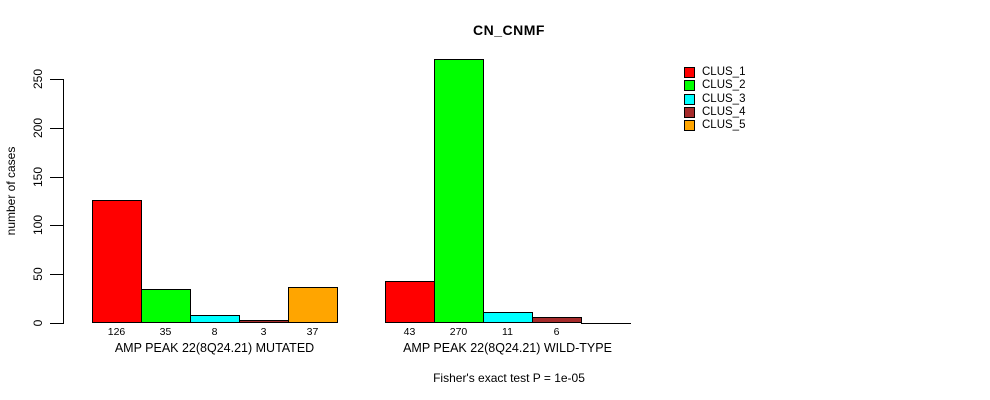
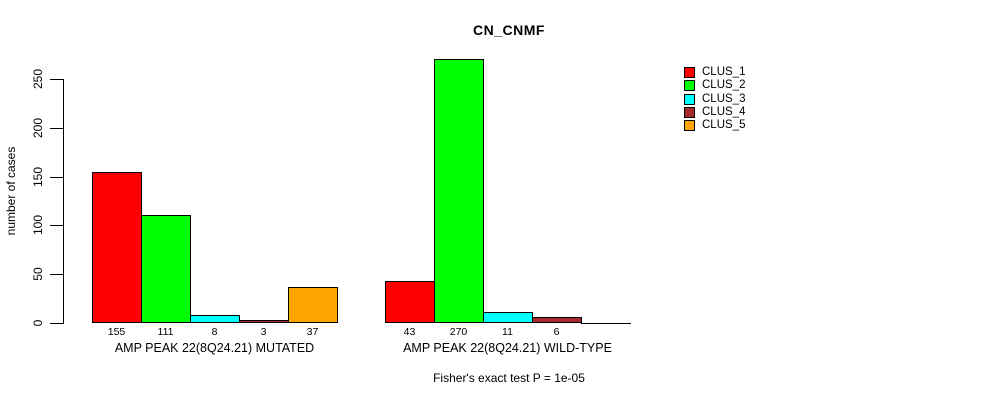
CLUS_1/AMP PEAK 22(8Q24.21) MUTATED: 126 -> 155
CLUS_2/AMP PEAK 22(8Q24.21) MUTATED: 35 -> 111
